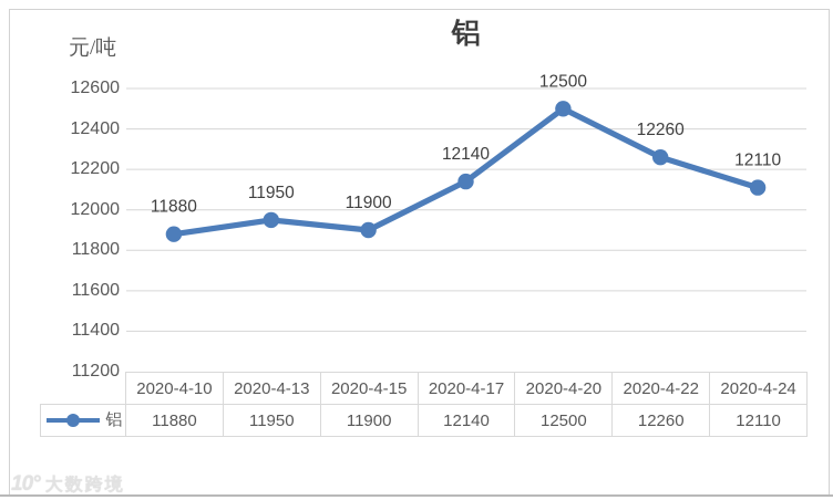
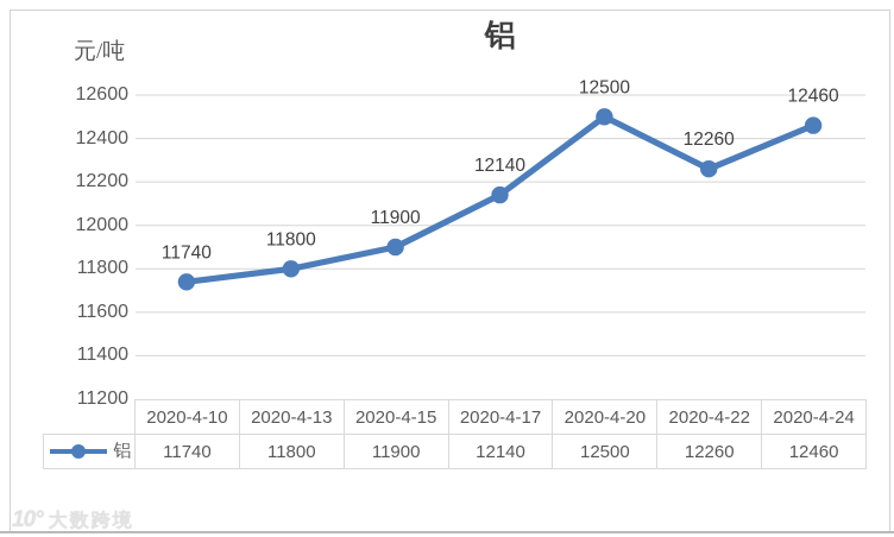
2020-4-10: 11880 -> 11740
2020-4-13: 11950 -> 11800
2020-4-24: 12110 -> 12460
